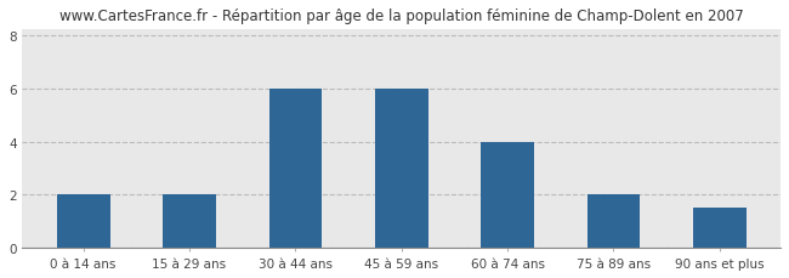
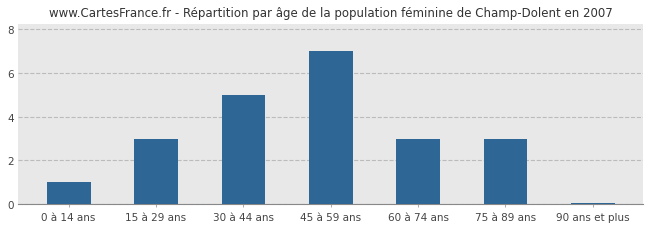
0 à 14 ans: 2.00 -> 1.00
15 à 29 ans: 2.00 -> 3.00
30 à 44 ans: 6.00 -> 5.00
45 à 59 ans: 6.00 -> 7.00
60 à 74 ans: 4.00 -> 3.00
75 à 89 ans: 2.00 -> 3.00
90 ans et plus: 1.50 -> 0.07
